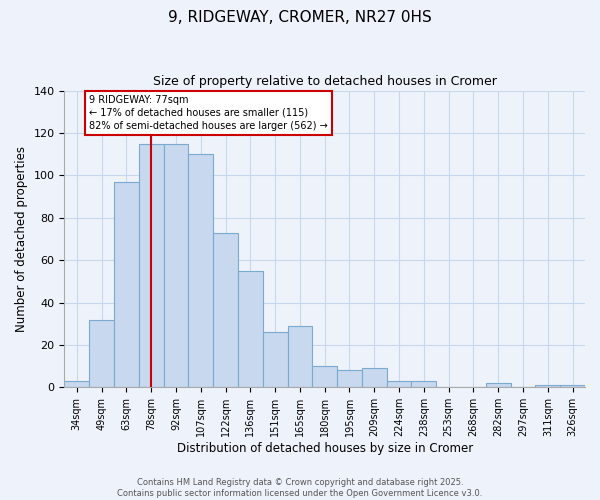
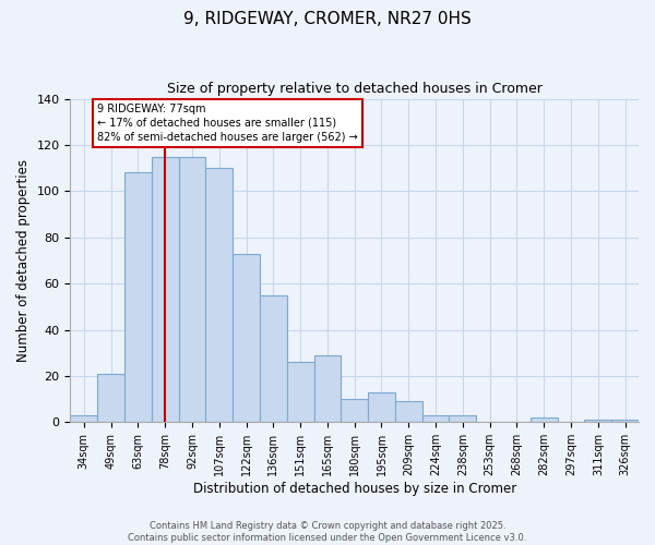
49sqm: 32 -> 21
63sqm: 97 -> 108
195sqm: 8 -> 13
